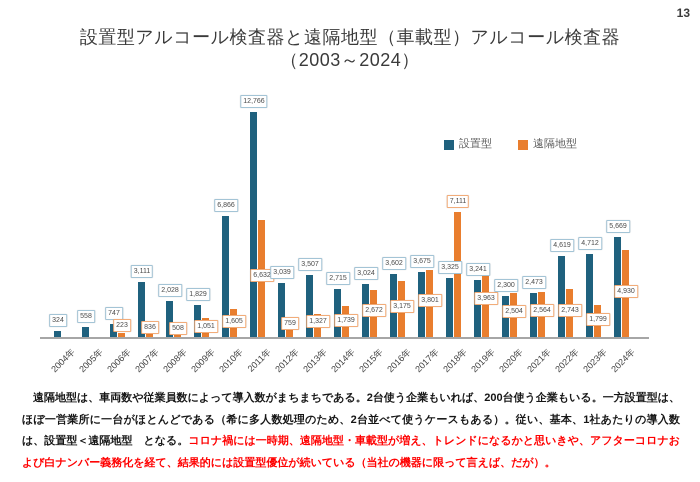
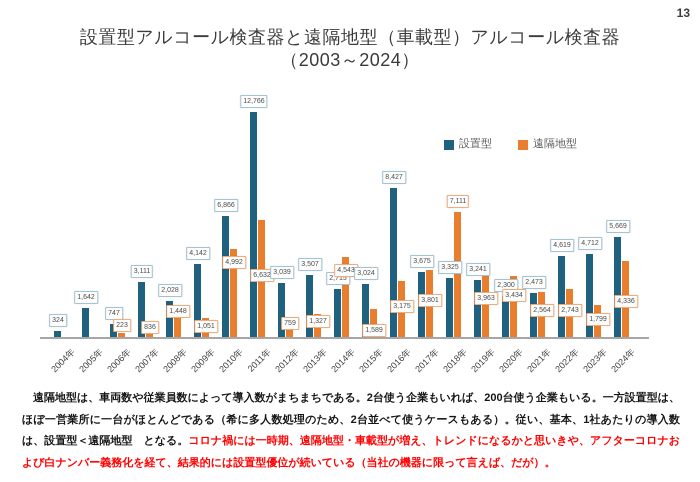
設置型/2005年: 558 -> 1,642
遠隔地型/2008年: 508 -> 1,448
設置型/2009年: 1,829 -> 4,142
遠隔地型/2010年: 1,605 -> 4,992
遠隔地型/2014年: 1,739 -> 4,543
遠隔地型/2015年: 2,672 -> 1,589
設置型/2016年: 3,602 -> 8,427
遠隔地型/2020年: 2,504 -> 3,434
遠隔地型/2024年: 4,930 -> 4,336
